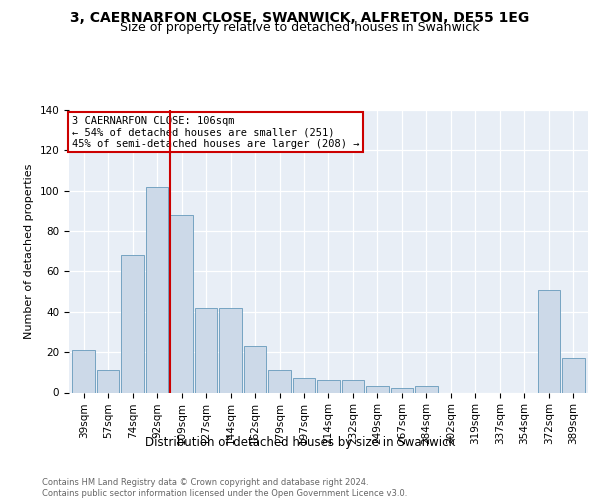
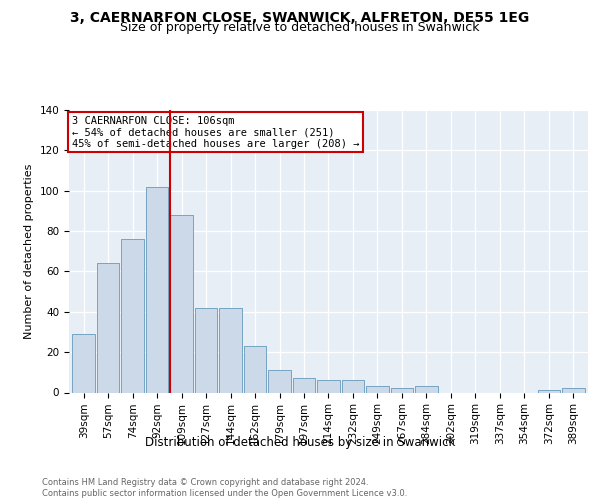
39sqm: 21 -> 29
57sqm: 11 -> 64
74sqm: 68 -> 76
372sqm: 51 -> 1
389sqm: 17 -> 2
